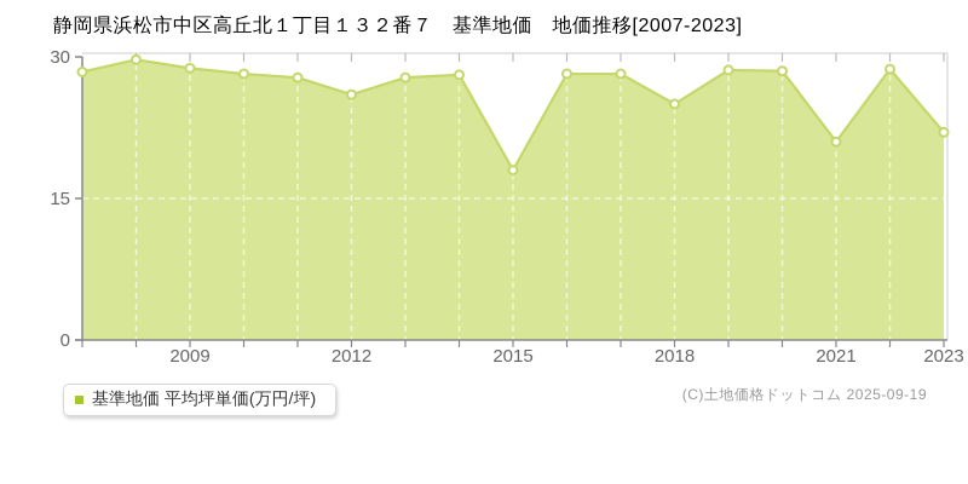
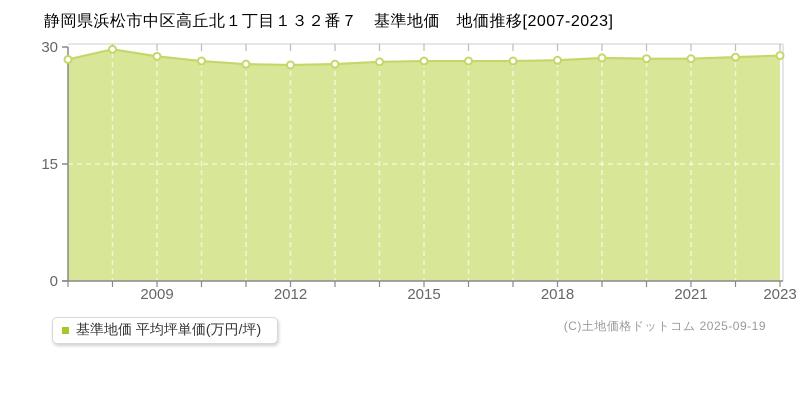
2012: 26 -> 28
2015: 18 -> 28
2018: 25 -> 28
2021: 21 -> 28
2023: 22 -> 29
